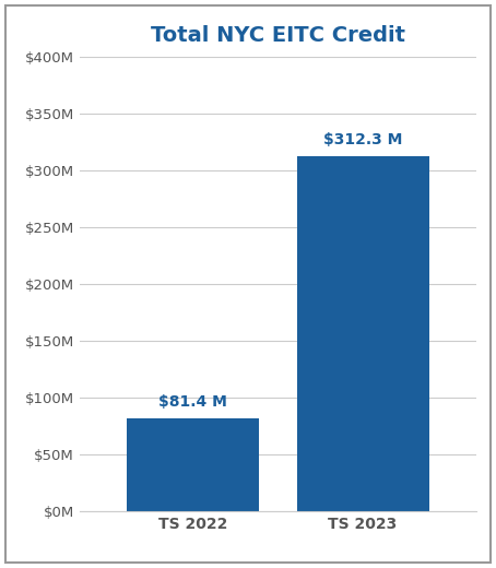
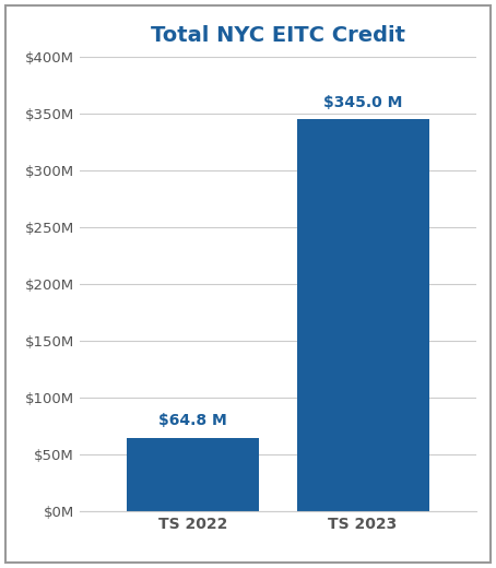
TS 2022: $81.4 -> $64.8
TS 2023: $312.3 -> $345.0
